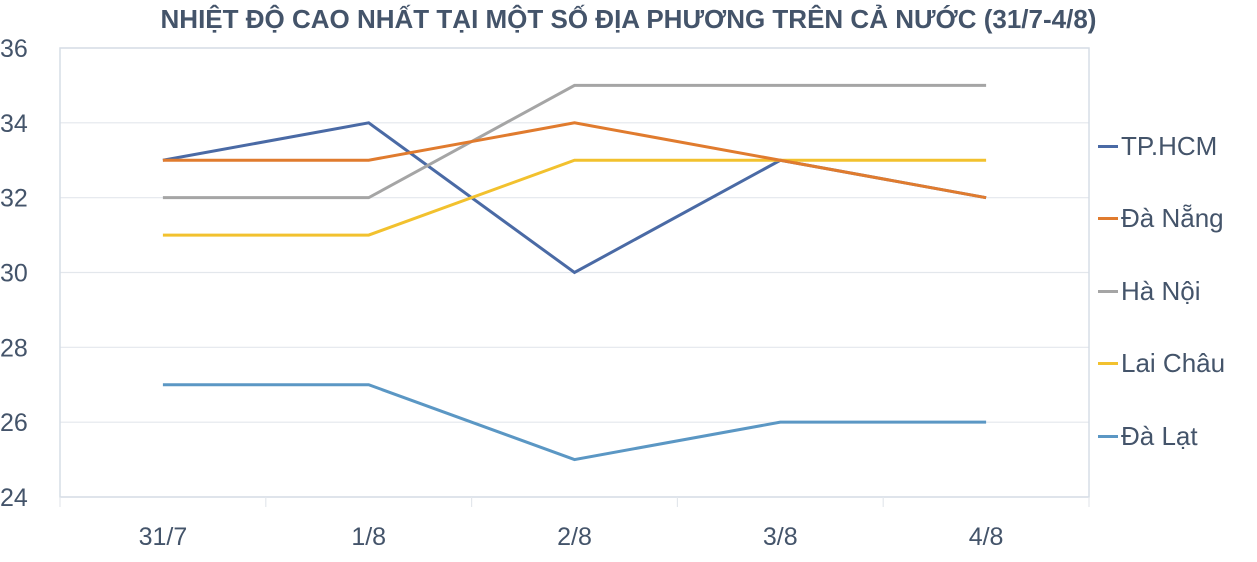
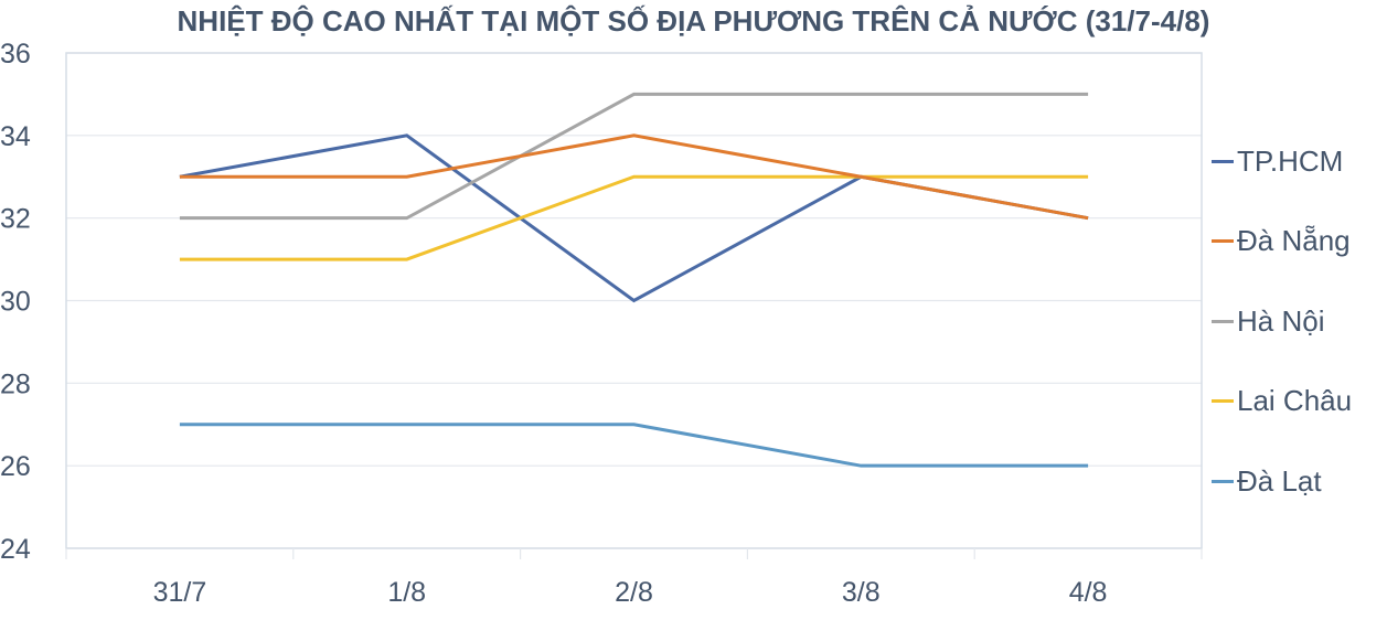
Đà Lạt/2/8: 25 -> 27
